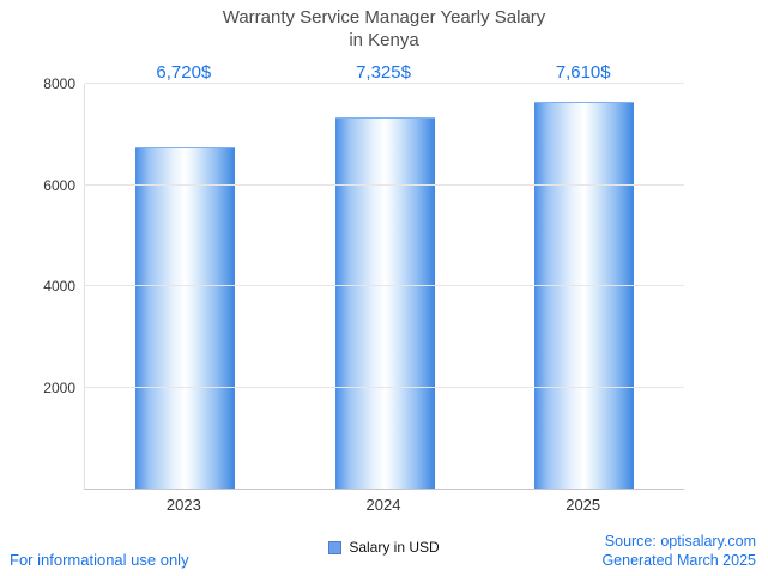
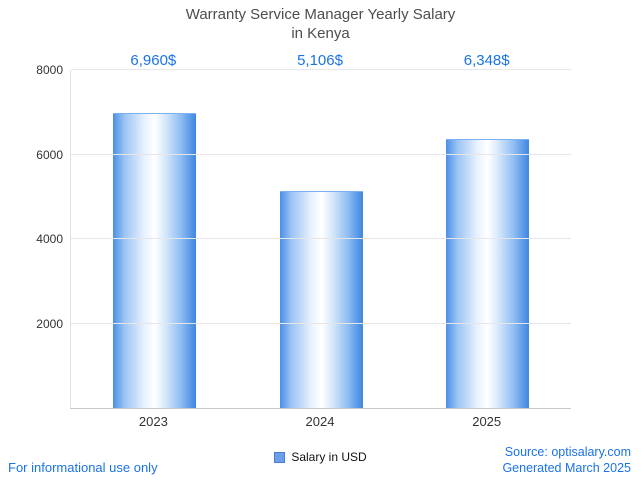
2023: 6,720 -> 6,960
2024: 7,325 -> 5,106
2025: 7,610 -> 6,348
